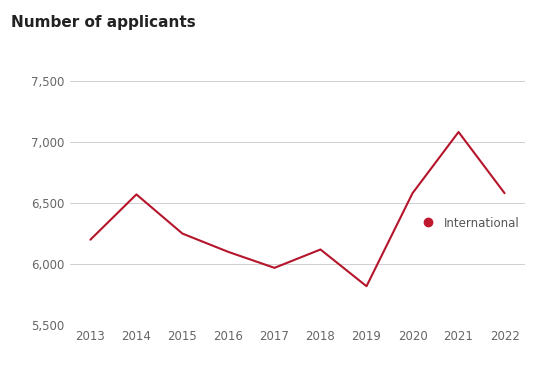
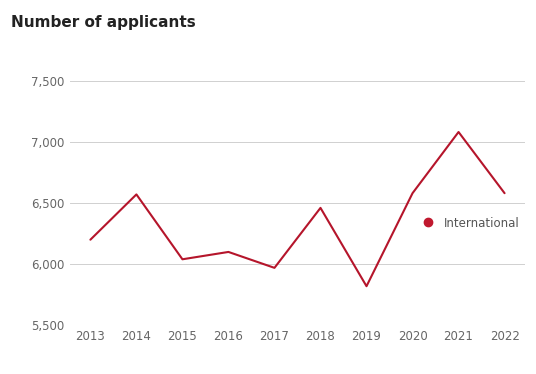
2015: 6,250 -> 6,040
2018: 6,120 -> 6,460
